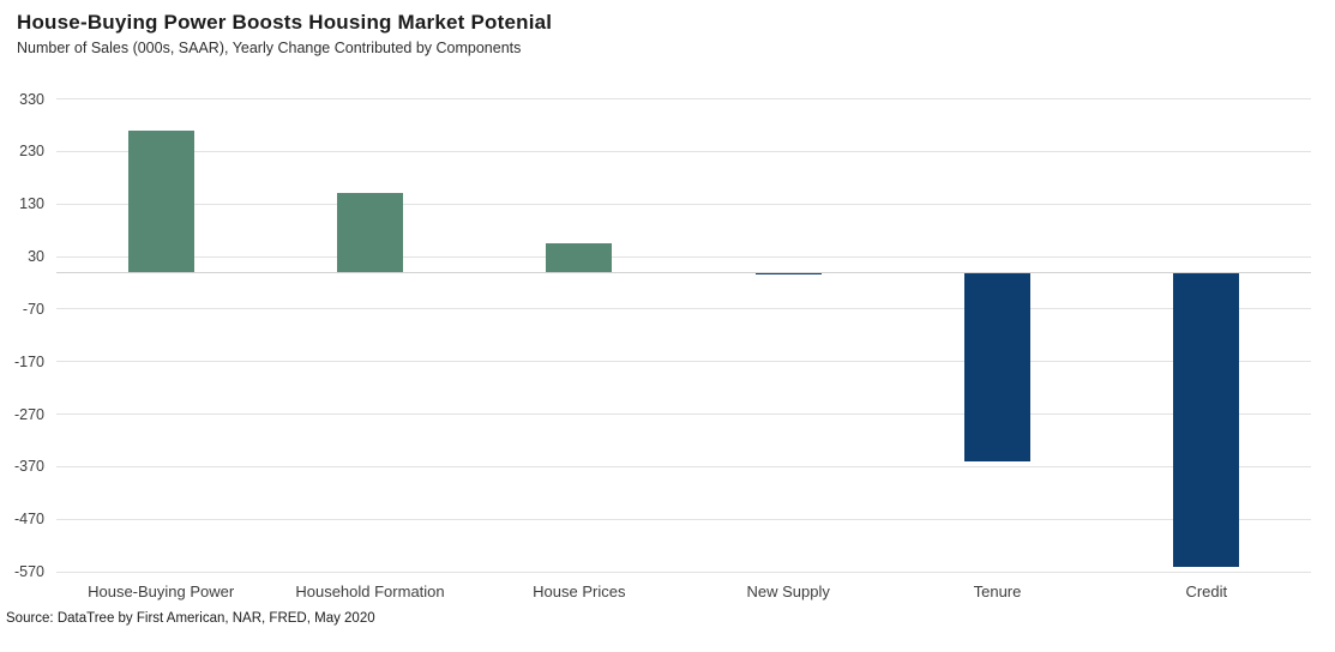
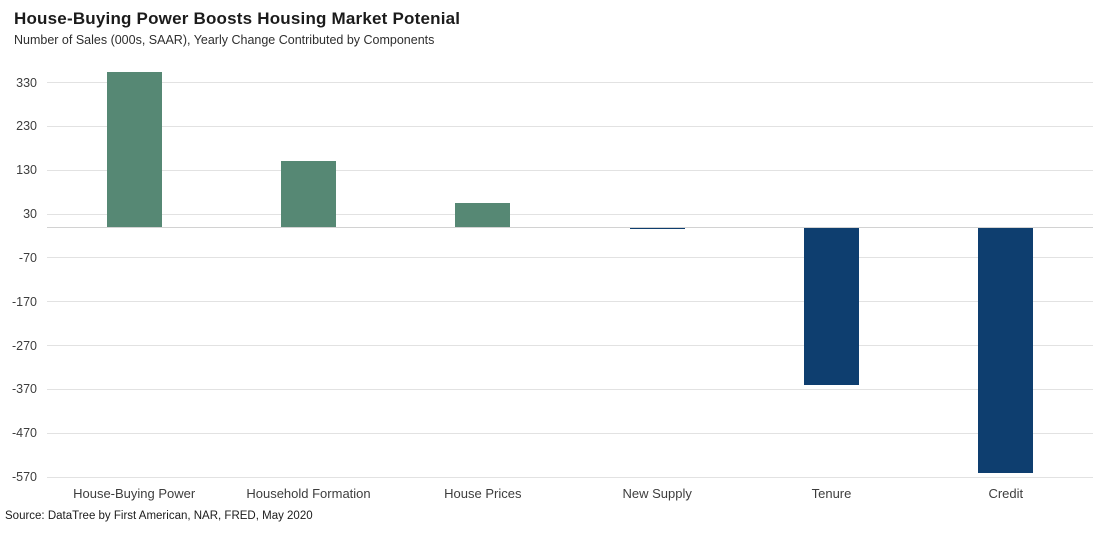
House-Buying Power: 270 -> 350
